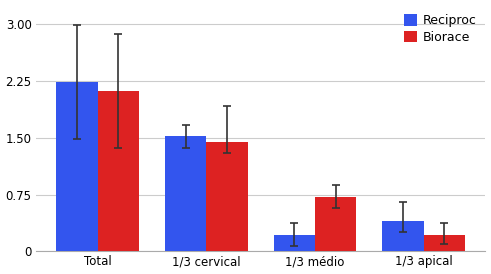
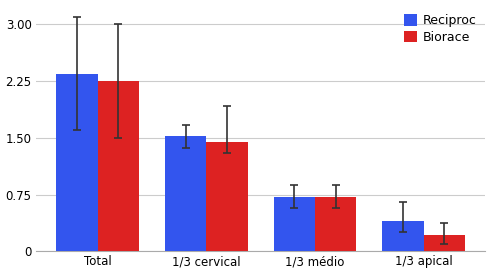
Reciproc/Total: 2.24 -> 2.35
Biorace/Total: 2.12 -> 2.25
Reciproc/1/3 médio: 0.22 -> 0.72
